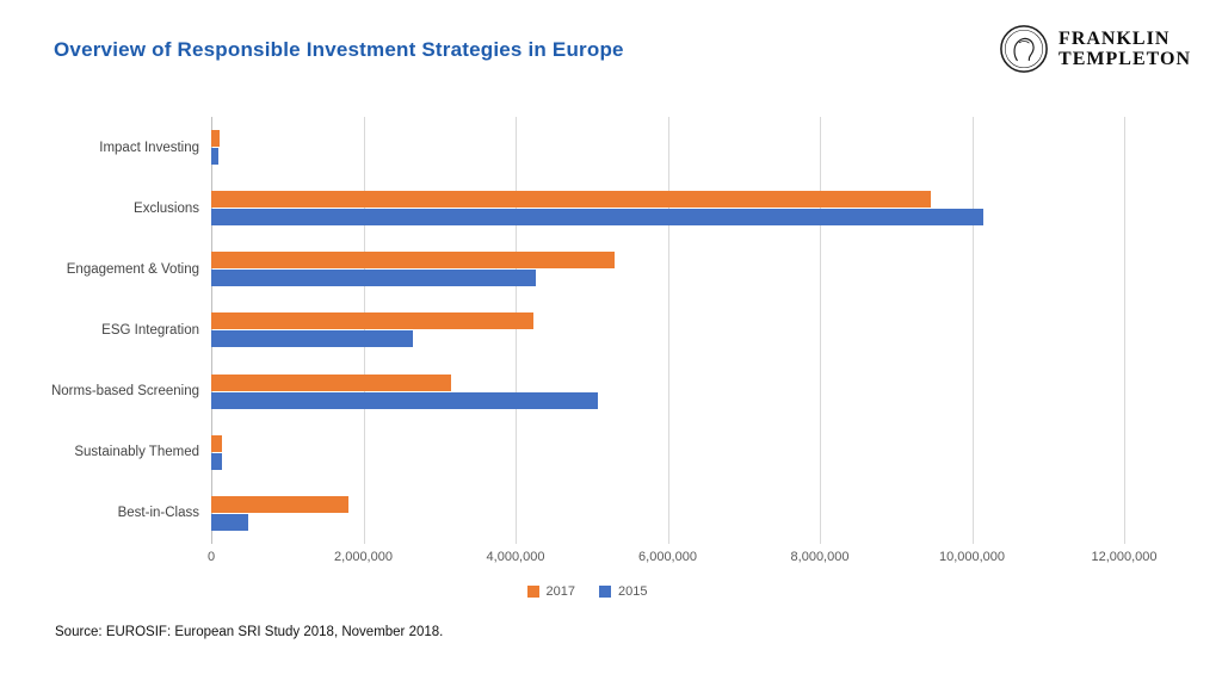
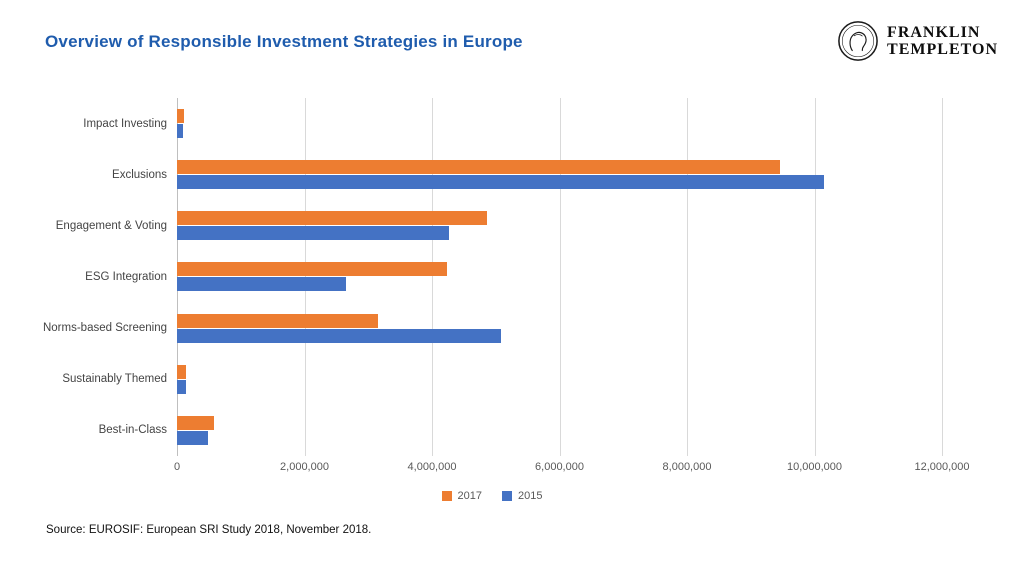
2017/Engagement & Voting: 5300000 -> 4900000
2017/Best-in-Class: 1800000 -> 600000
